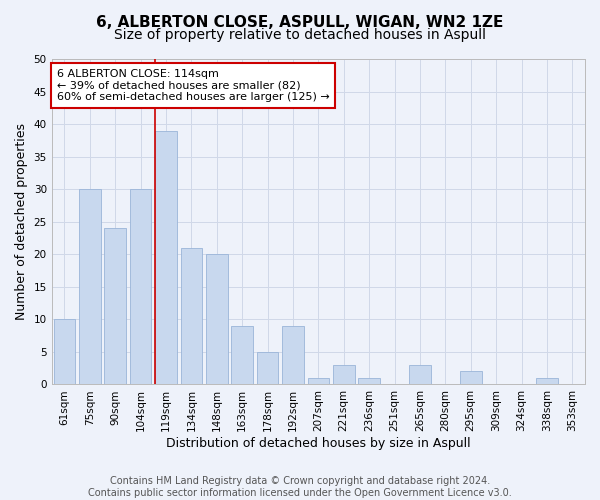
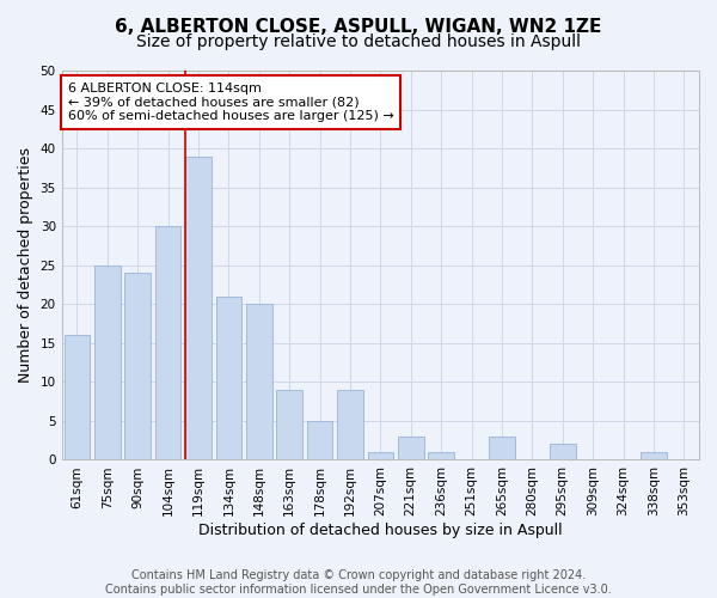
61sqm: 10 -> 16
75sqm: 30 -> 25
